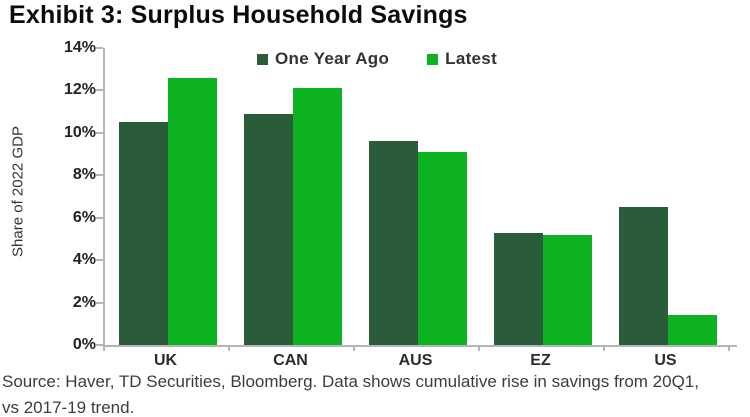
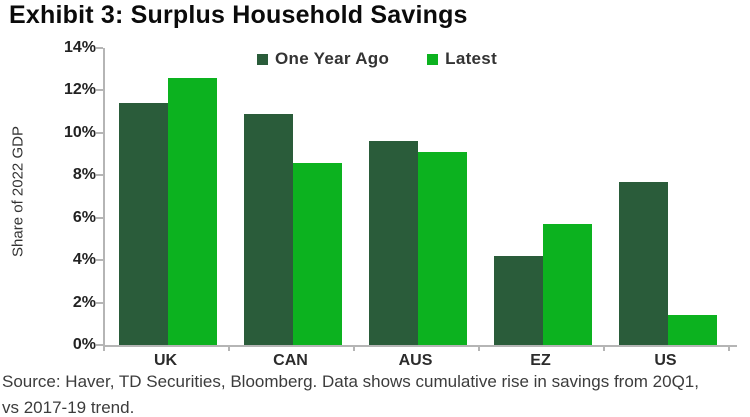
One Year Ago/UK: 10.5% -> 11.4%
Latest/CAN: 12.1% -> 8.6%
One Year Ago/EZ: 5.3% -> 4.2%
Latest/EZ: 5.2% -> 5.7%
One Year Ago/US: 6.5% -> 7.7%
